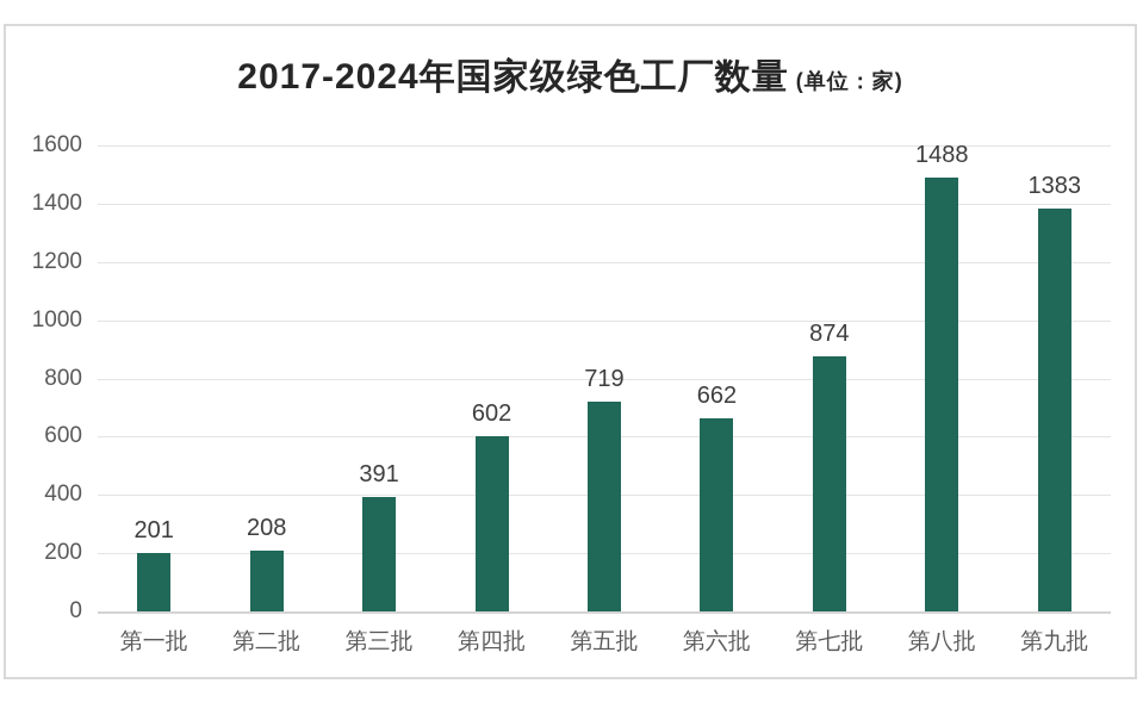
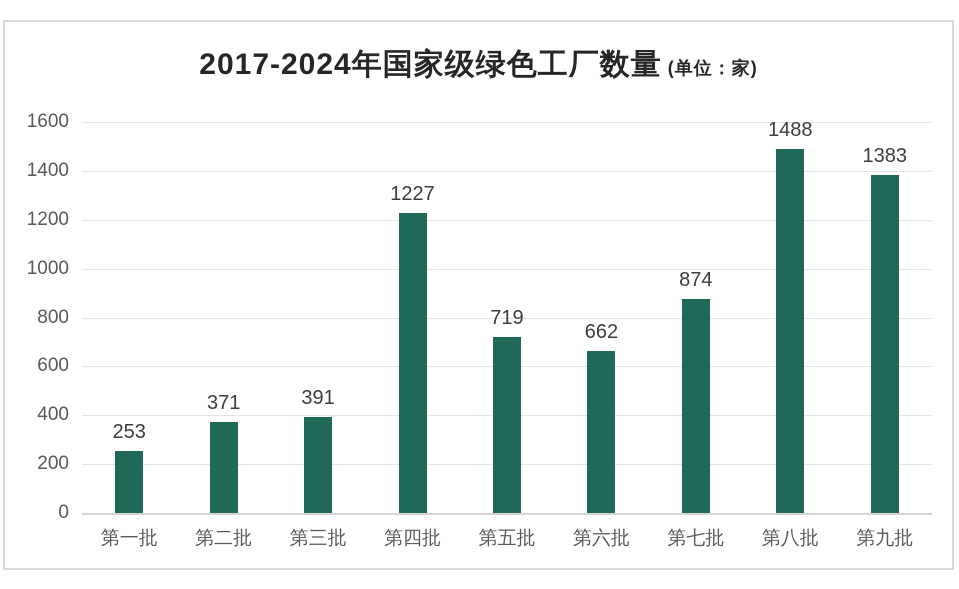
第一批: 201 -> 253
第二批: 208 -> 371
第四批: 602 -> 1227
